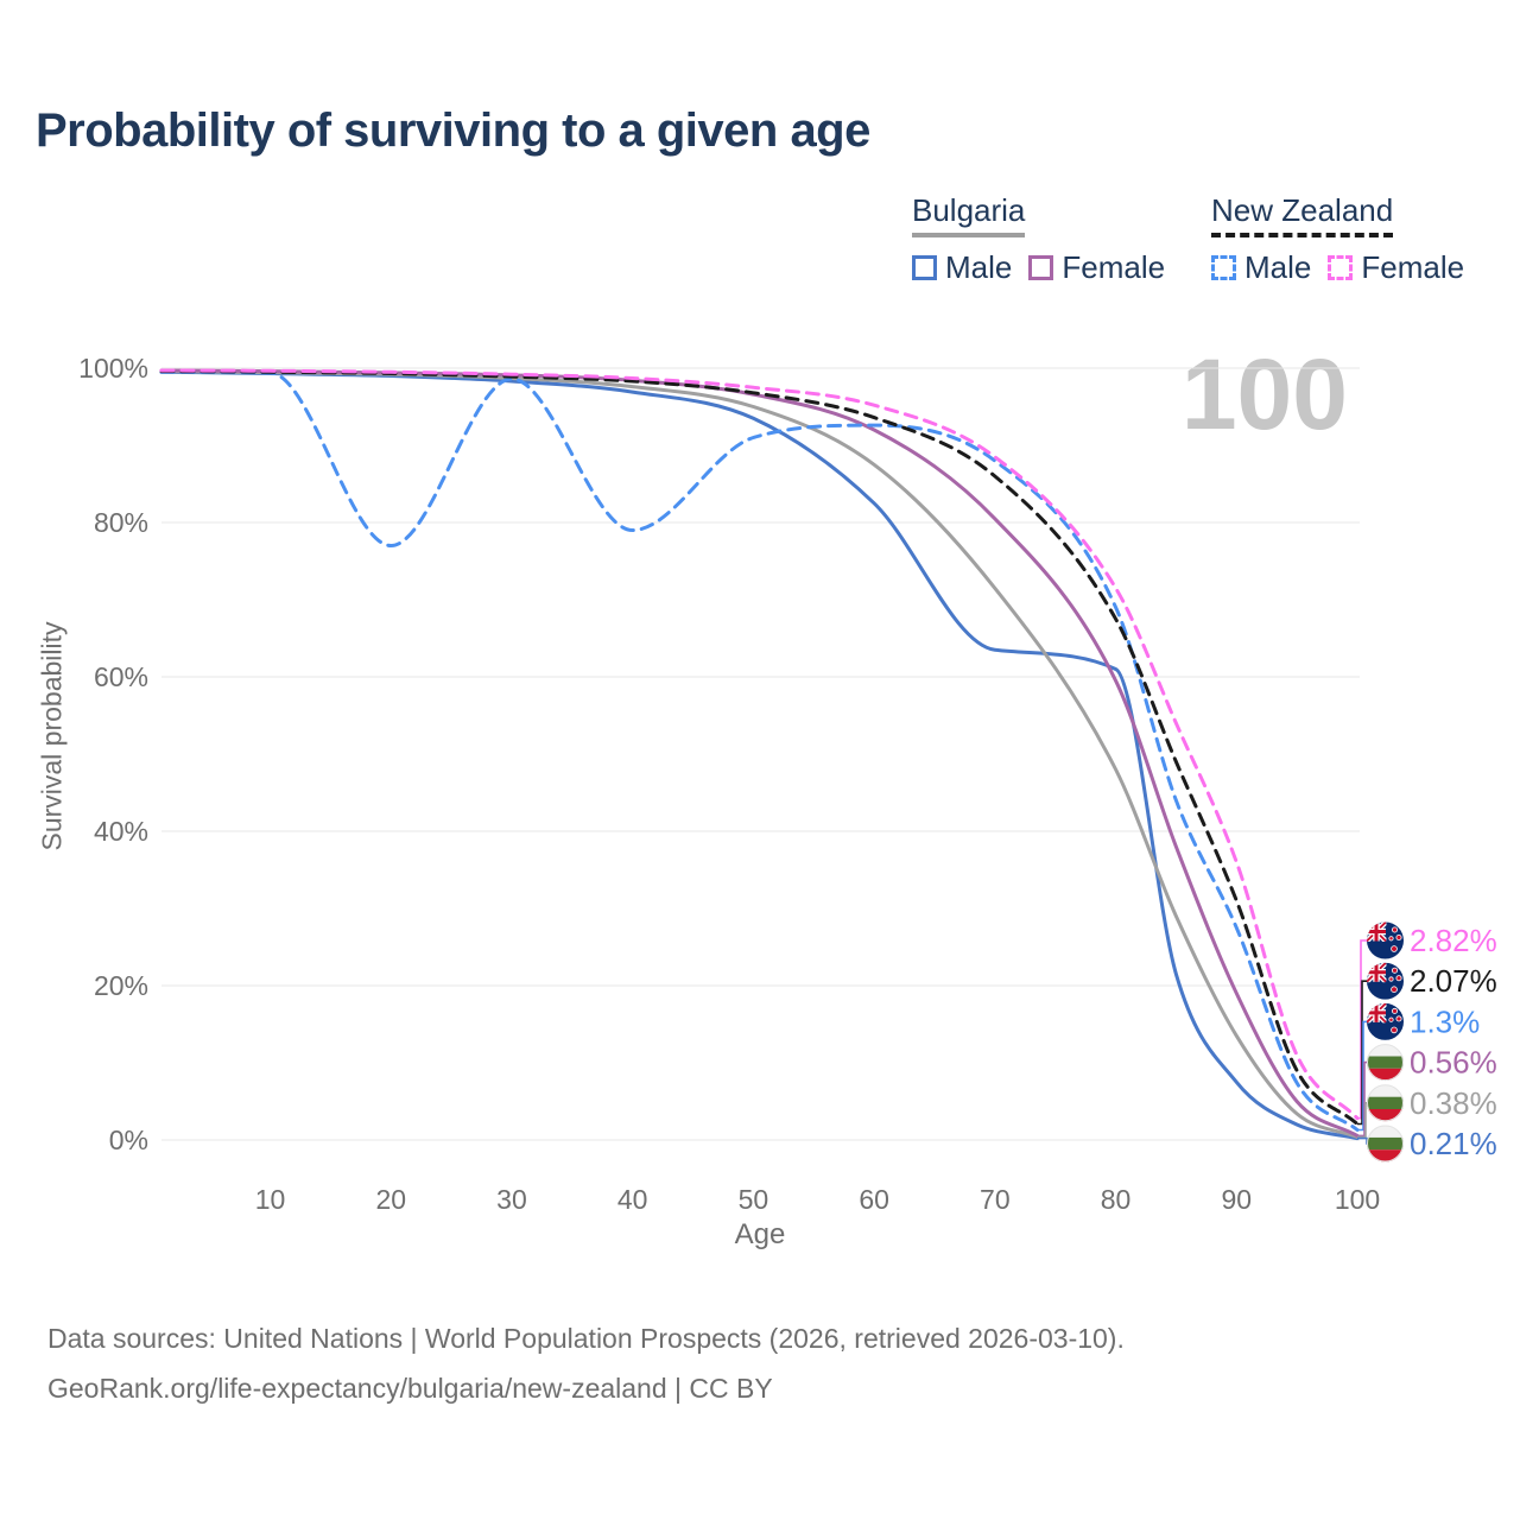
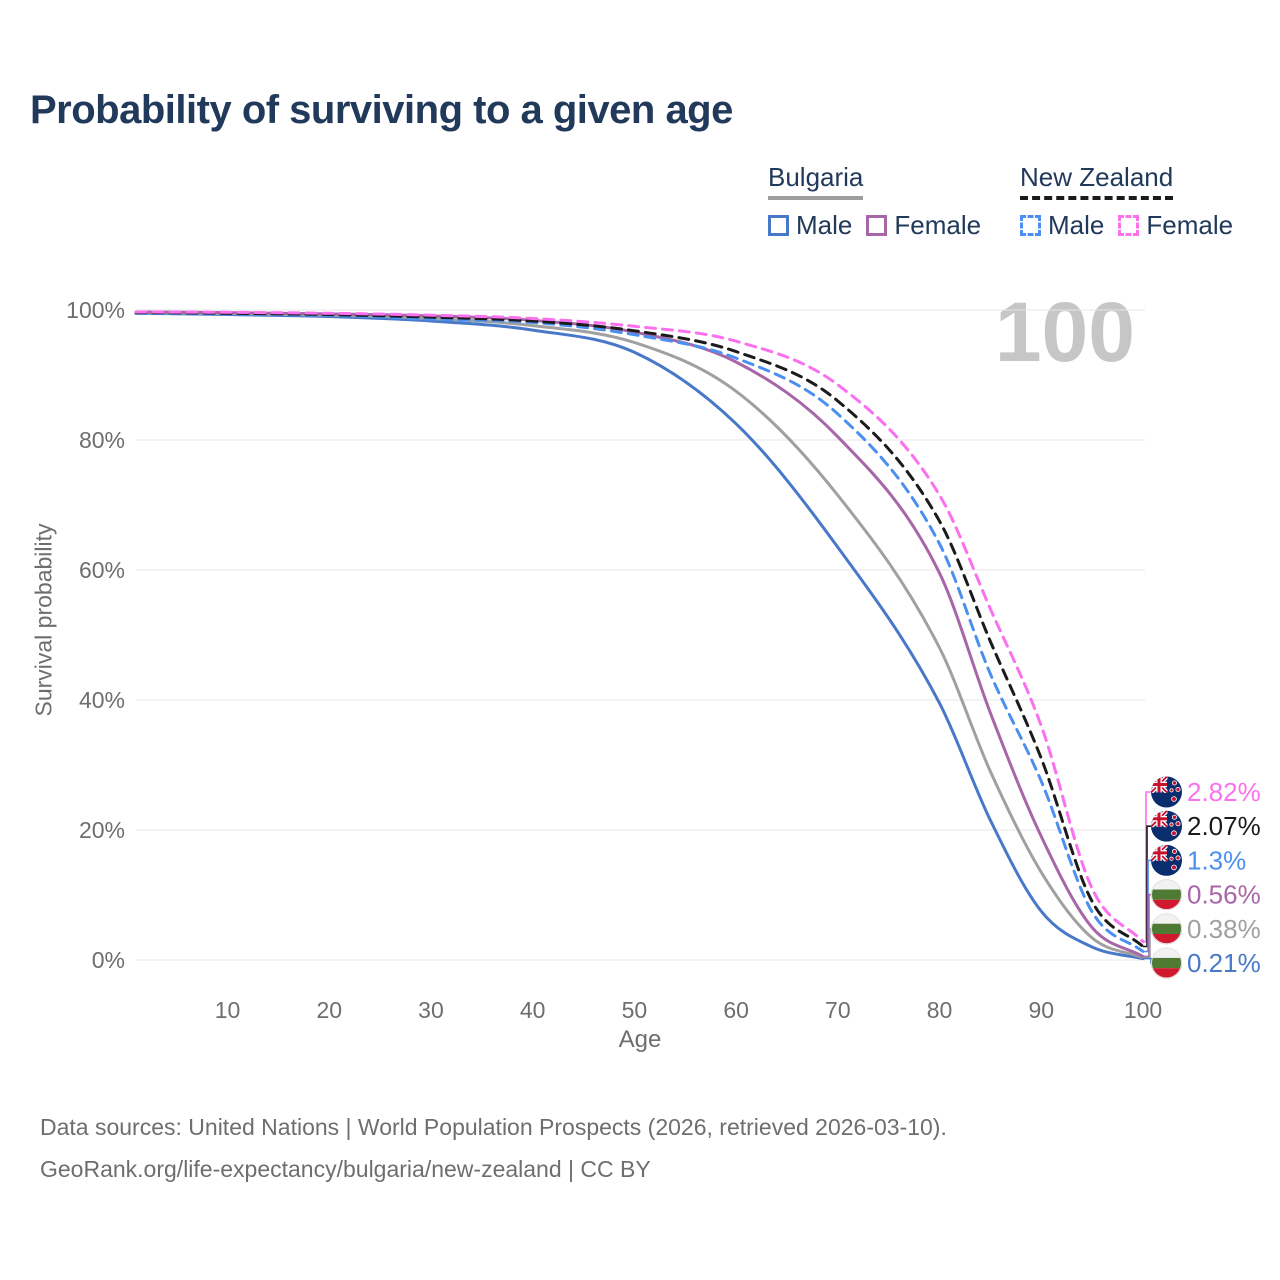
New Zealand Male/20: 77% -> 99%
New Zealand Male/40: 79% -> 98%
New Zealand Male/50: 91% -> 96%
New Zealand Male/70: 88% -> 84%
Bulgaria Male/80: 61% -> 40%
New Zealand Male/80: 69% -> 64%
